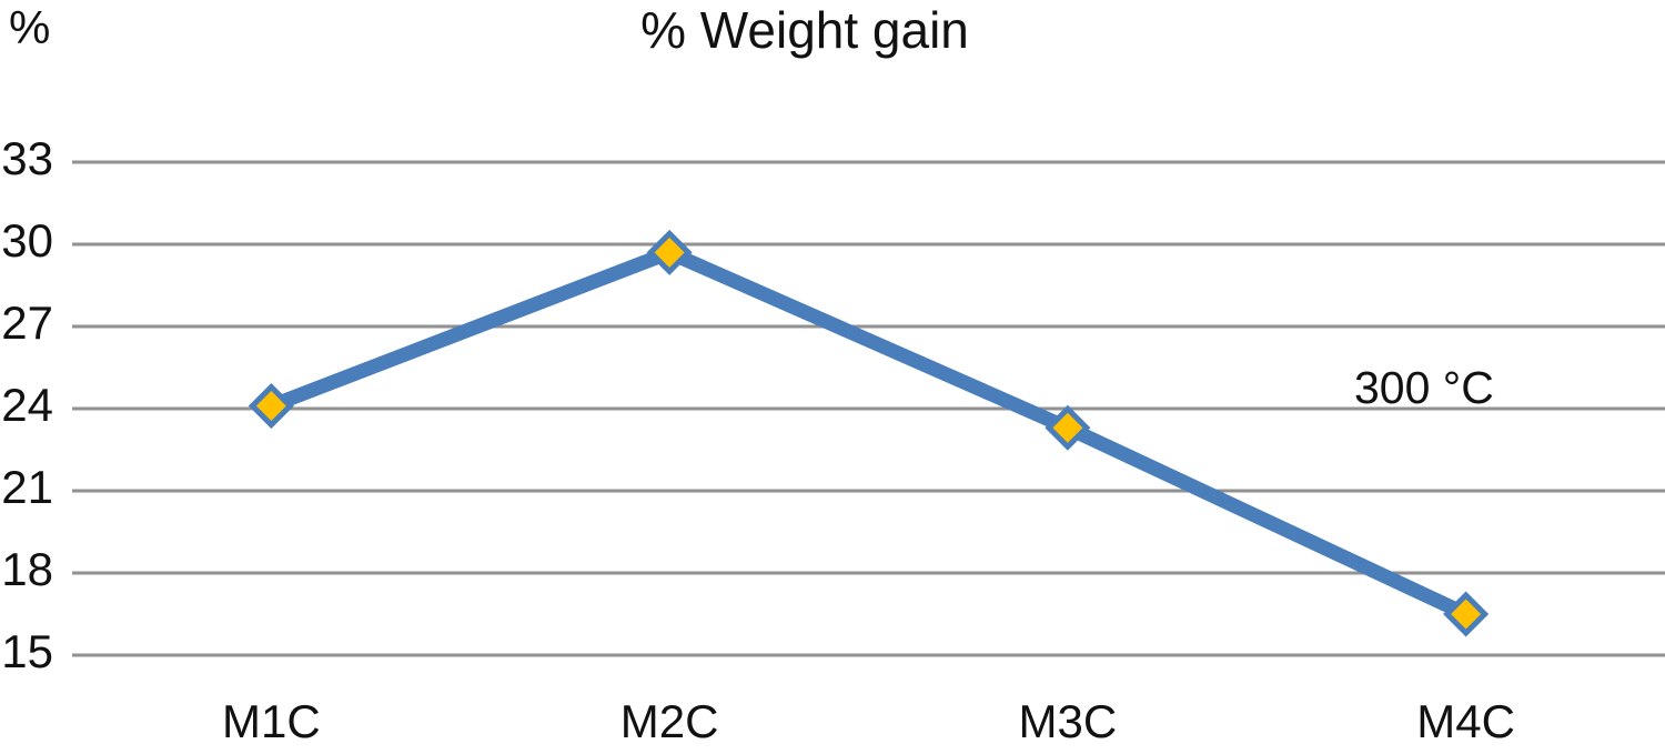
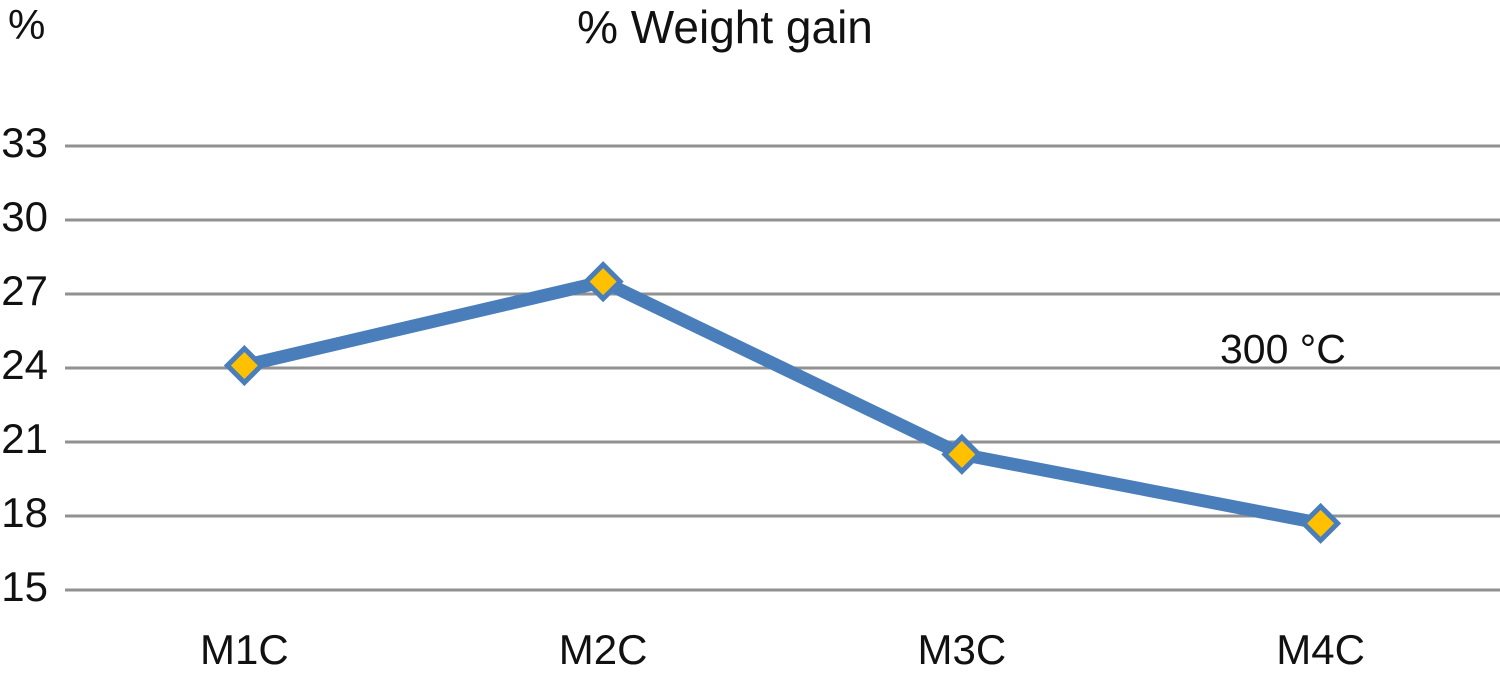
M2C: 29.7 -> 27.5
M3C: 23.3 -> 20.5
M4C: 16.5 -> 17.7
